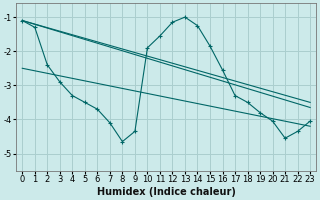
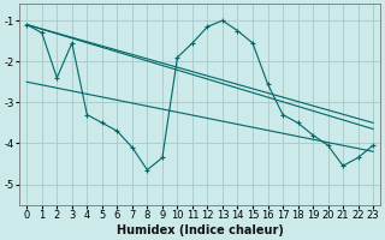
3: -2.90 -> -1.55
15: -1.85 -> -1.55
